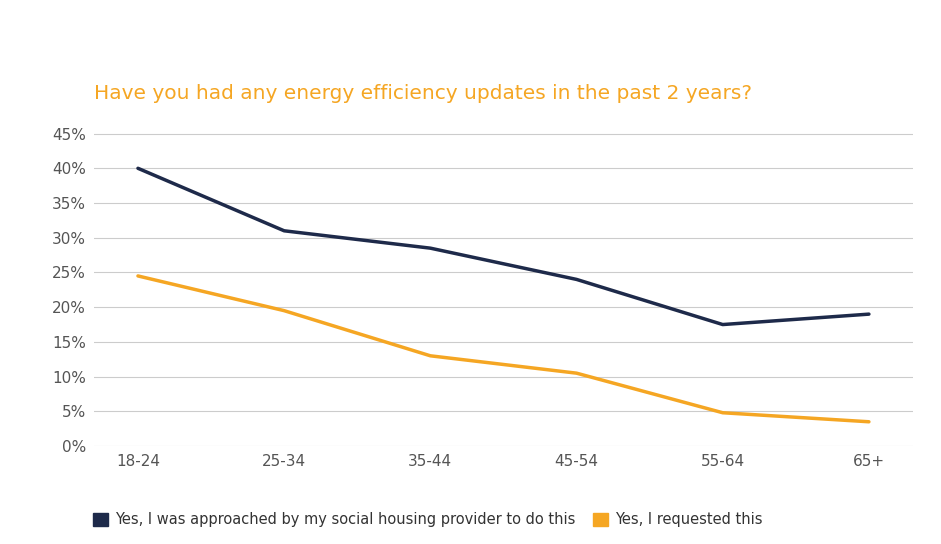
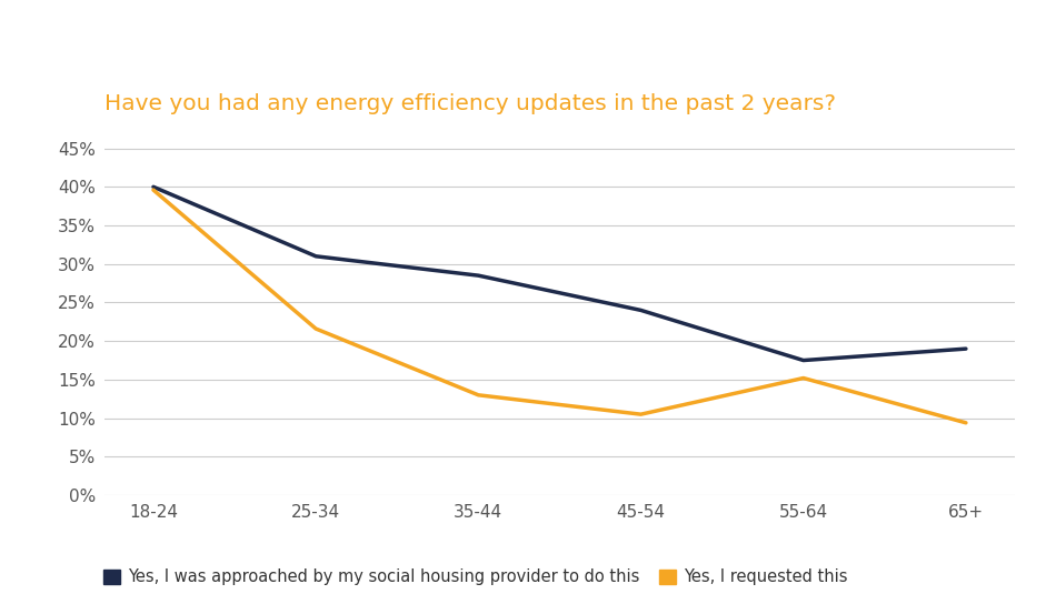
Yes, I requested this/18-24: 24.5% -> 39.6%
Yes, I requested this/25-34: 19.5% -> 21.6%
Yes, I requested this/55-64: 4.8% -> 15.2%
Yes, I requested this/65+: 3.5% -> 9.4%
